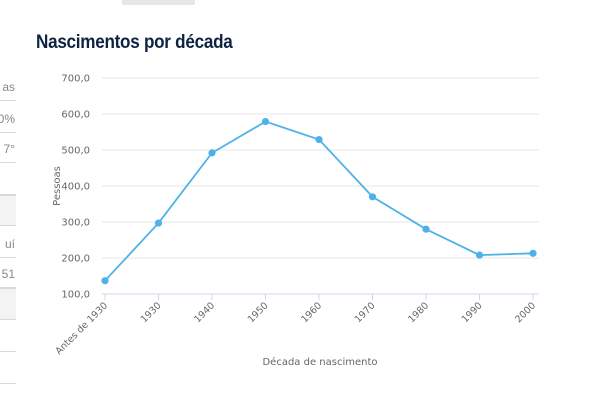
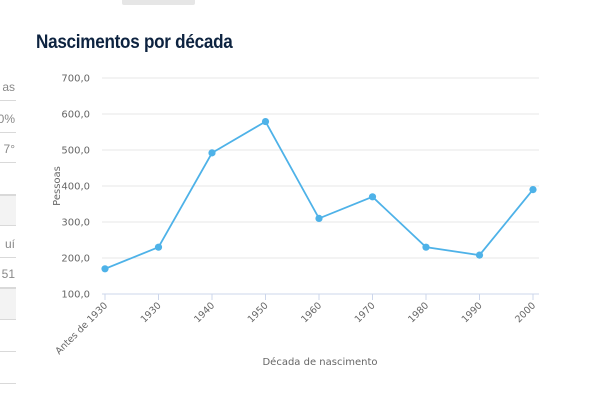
Antes de 1930: 140 -> 170
1930: 300 -> 230
1960: 530 -> 310
1980: 280 -> 230
2000: 210 -> 390
